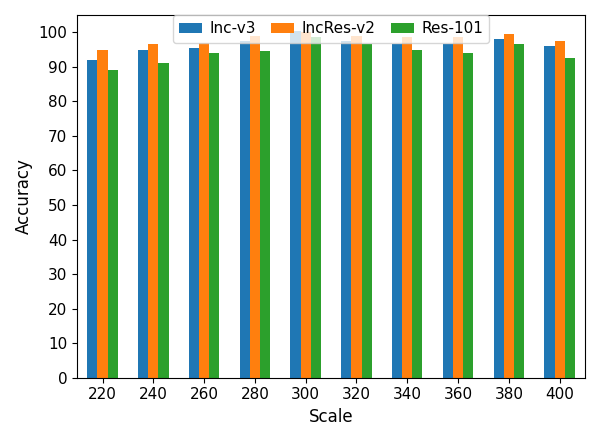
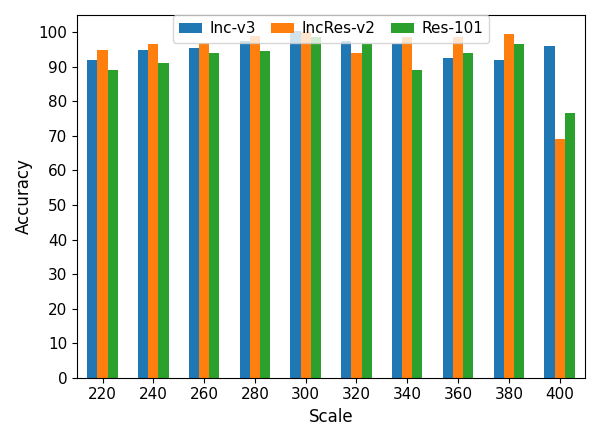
IncRes-v2/320: 99.0 -> 94.0
Res-101/340: 95.0 -> 89.0
Inc-v3/360: 96.5 -> 92.5
Inc-v3/380: 98.0 -> 92.0
IncRes-v2/400: 97.5 -> 69.0
Res-101/400: 92.5 -> 76.5
